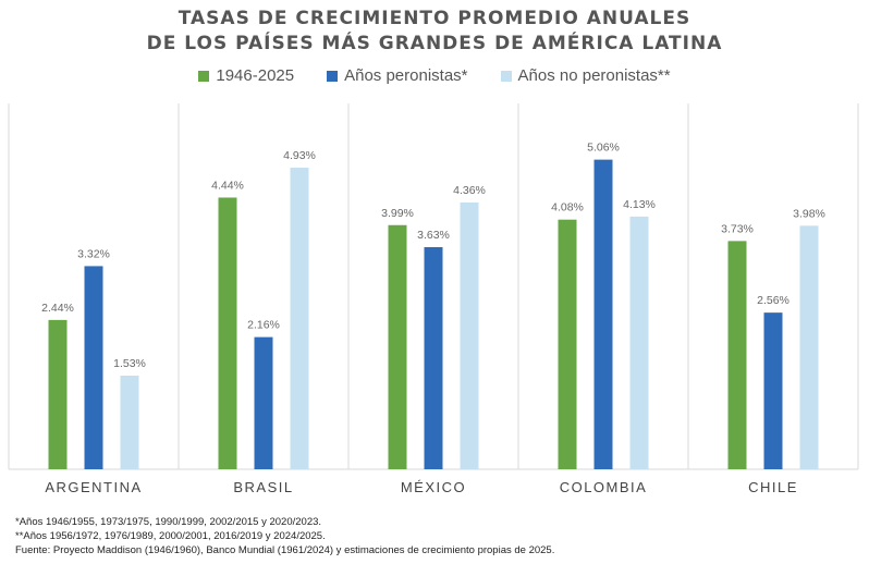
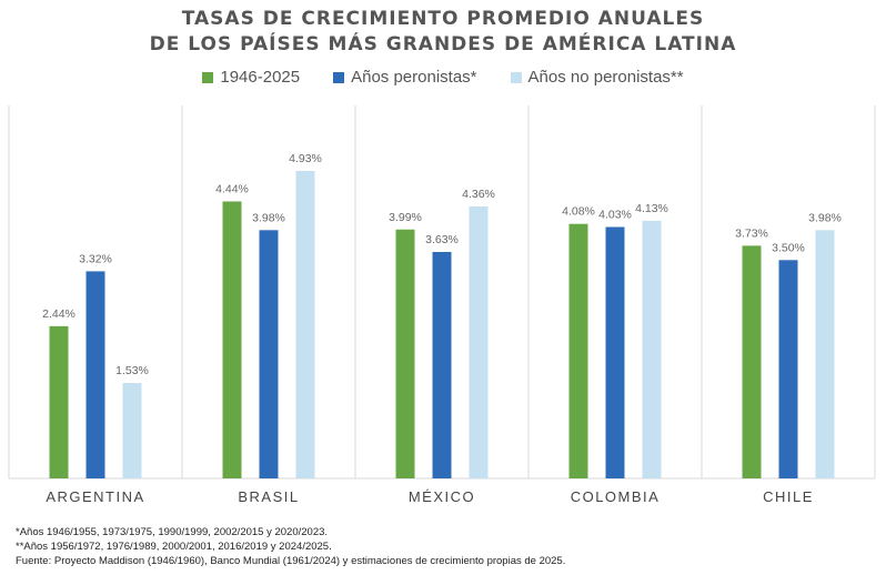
Años peronistas*/BRASIL: 2.16% -> 3.98%
Años peronistas*/COLOMBIA: 5.06% -> 4.03%
Años peronistas*/CHILE: 2.56% -> 3.50%
